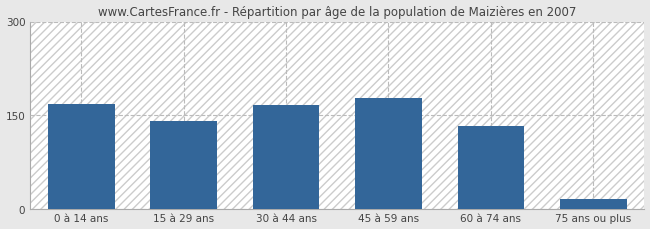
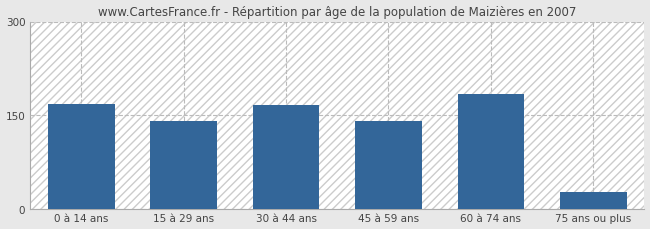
45 à 59 ans: 178 -> 140
60 à 74 ans: 132 -> 184
75 ans ou plus: 16 -> 26
